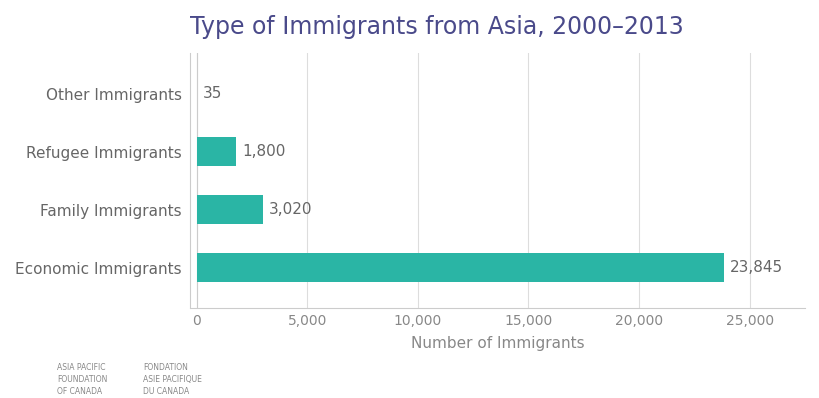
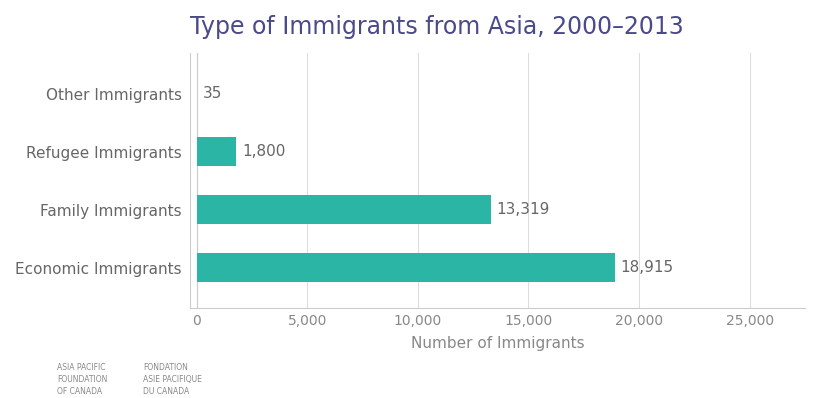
Family Immigrants: 3,020 -> 13,319
Economic Immigrants: 23,845 -> 18,915
